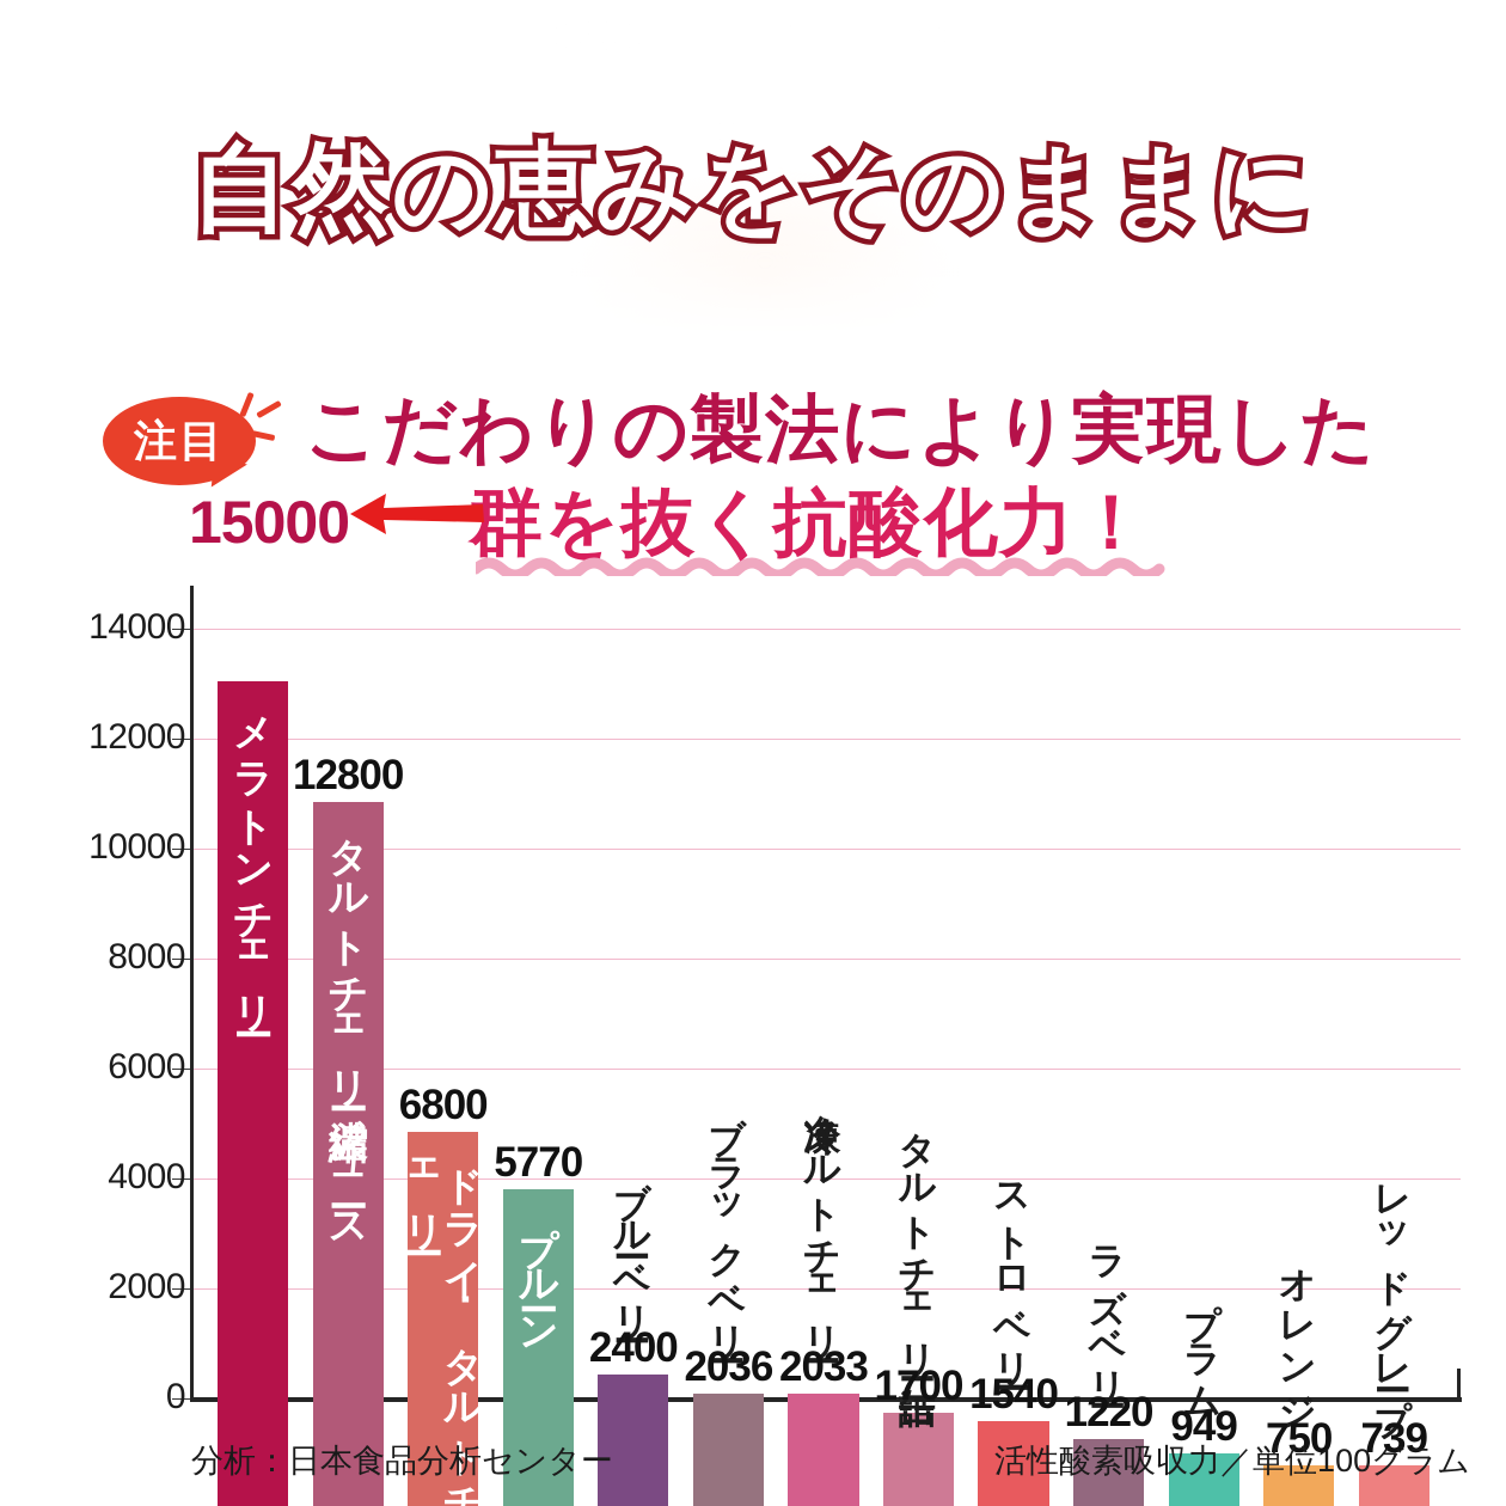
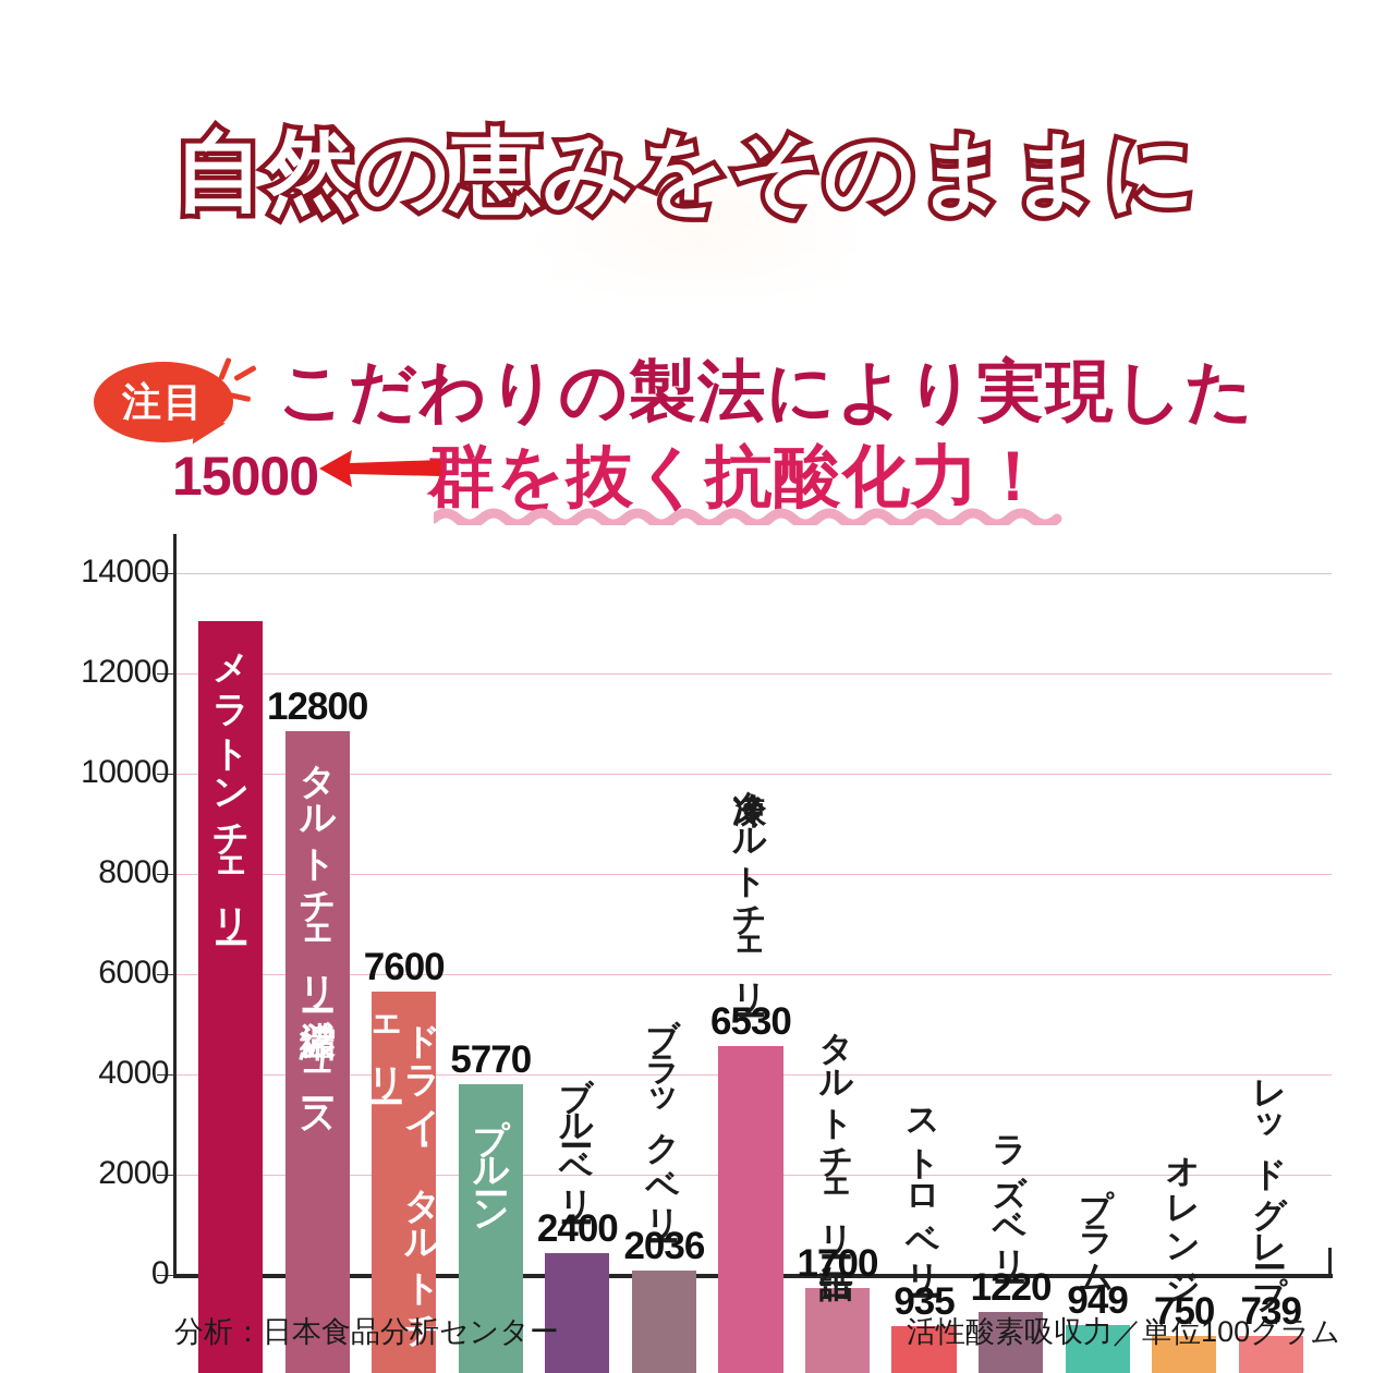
ドライ･タルトチェリー: 6800 -> 7600
冷凍タルトチェリー: 2033 -> 6530
ストロベリー: 1540 -> 935
